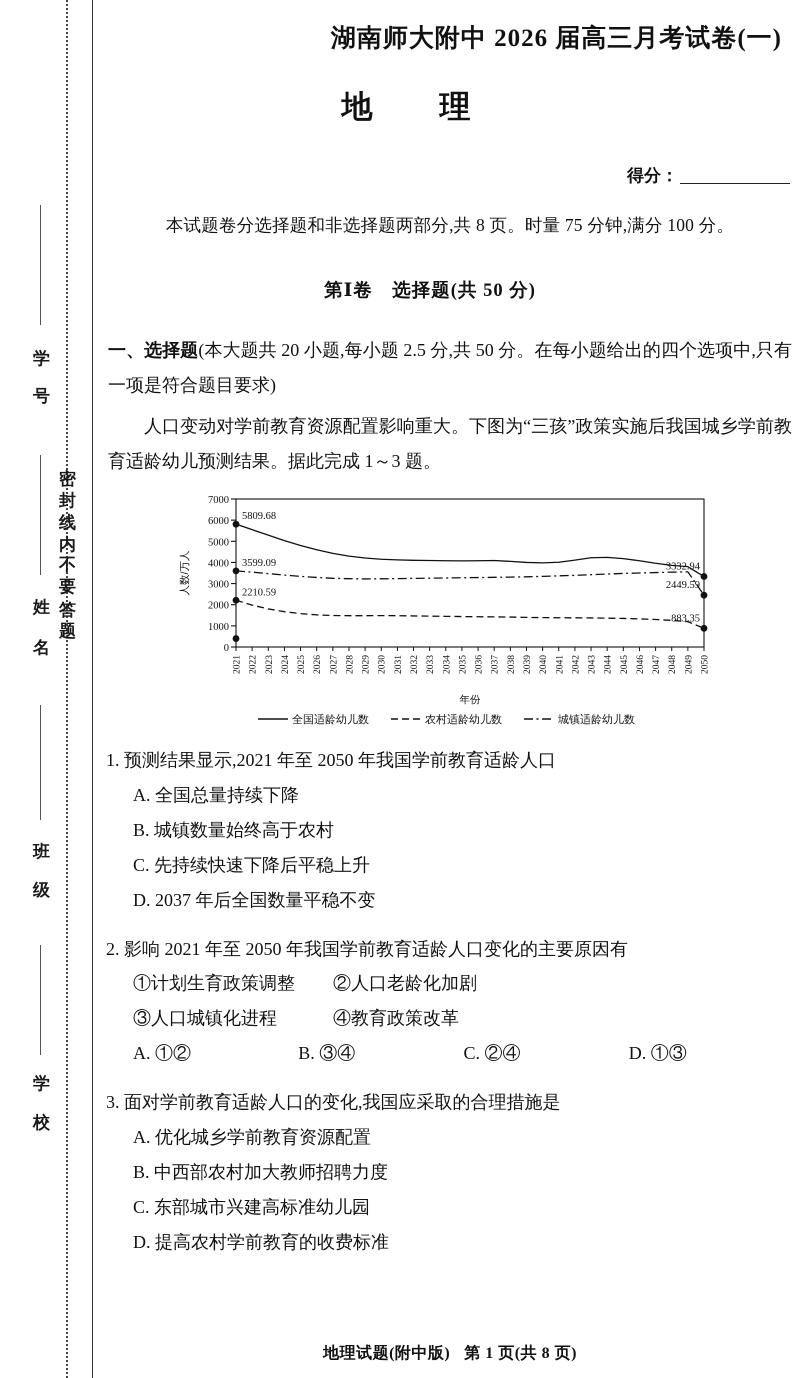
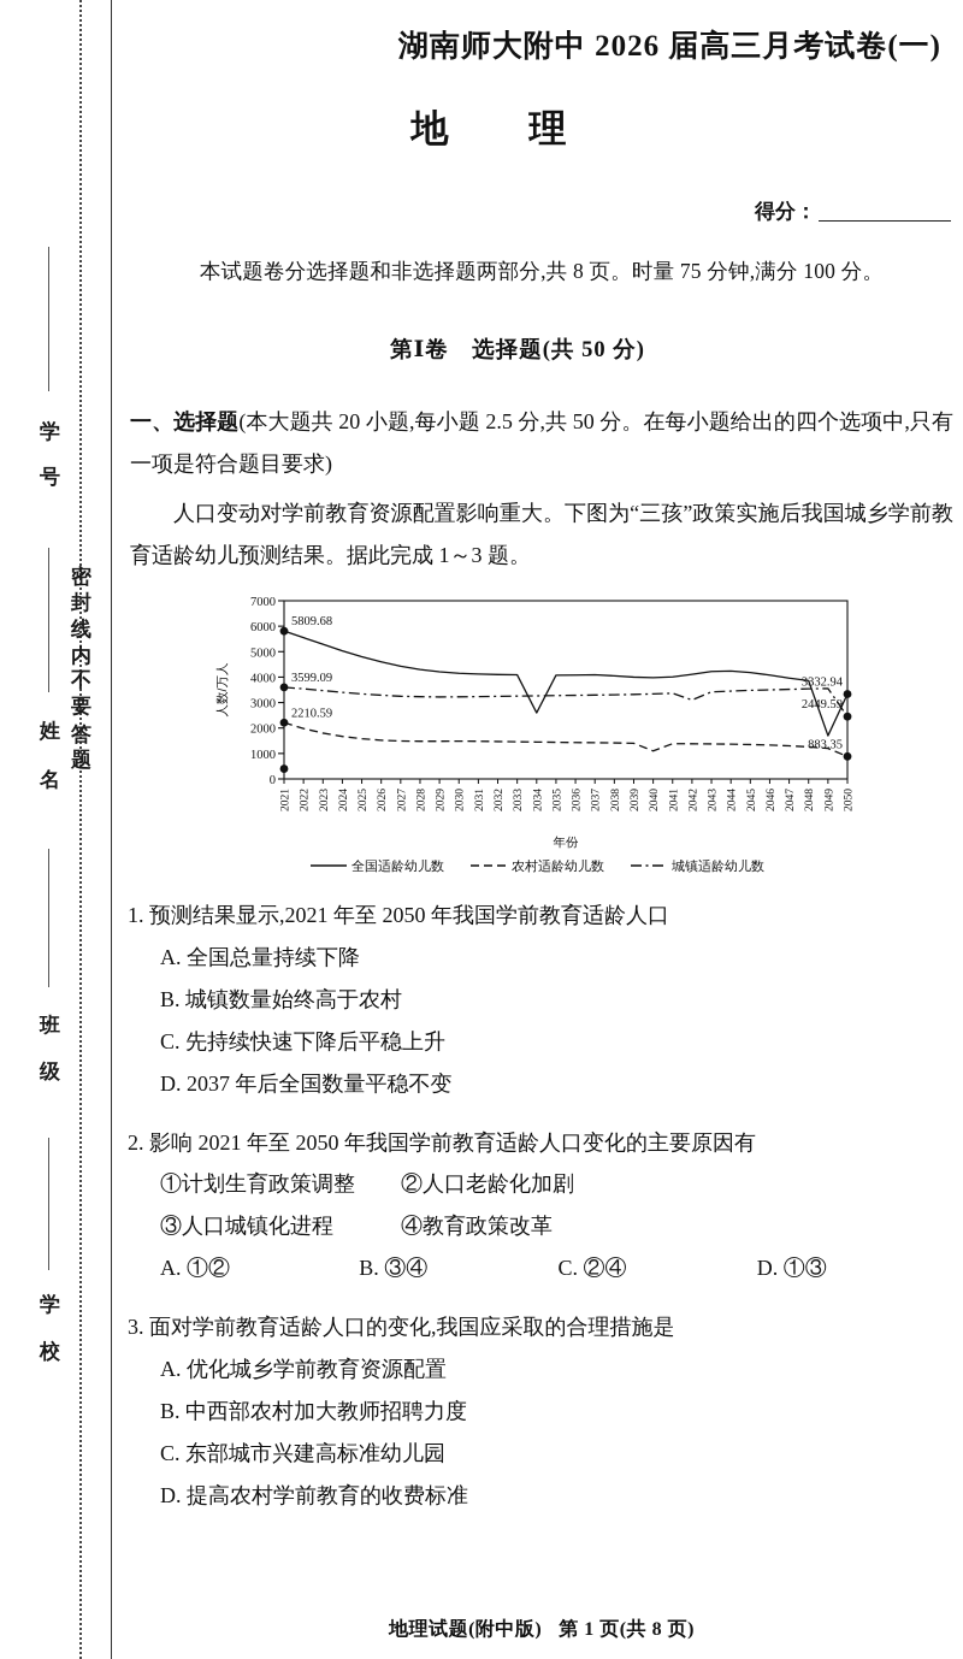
全国适龄幼儿数/2034: 4100 -> 2600
农村适龄幼儿数/2040: 1400 -> 1100
城镇适龄幼儿数/2042: 3400 -> 3100
全国适龄幼儿数/2049: 3800 -> 1700
